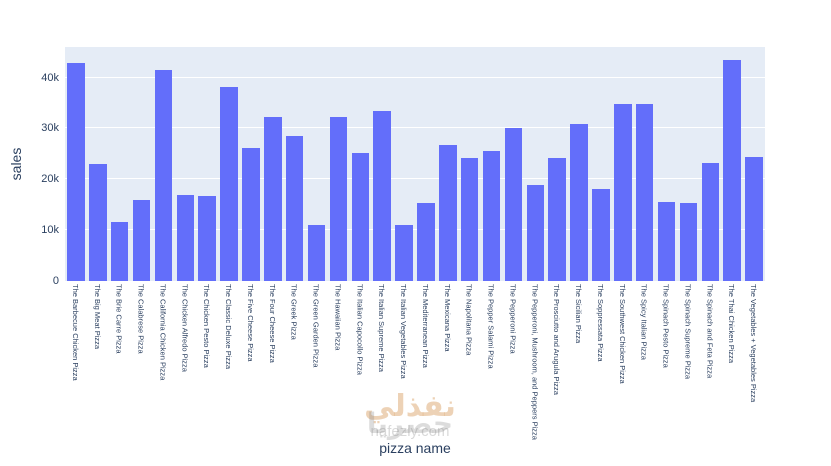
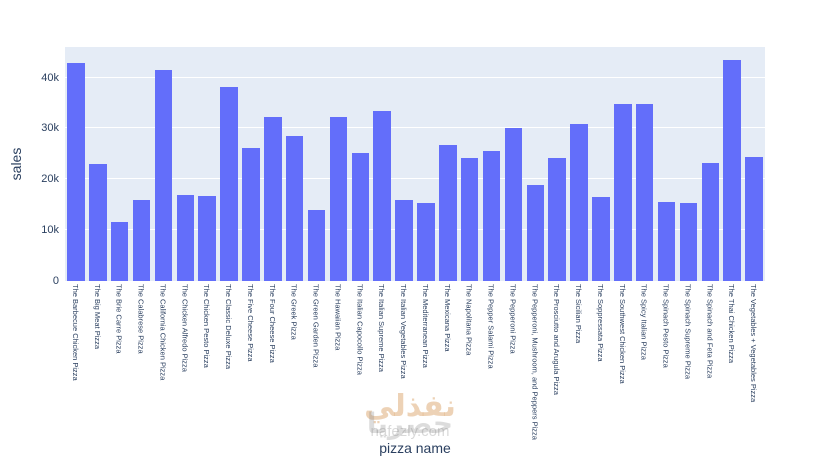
The Green Garden Pizza: 11k -> 14k
The Italian Vegetables Pizza: 11k -> 16k
The Soppressata Pizza: 18k -> 16k
